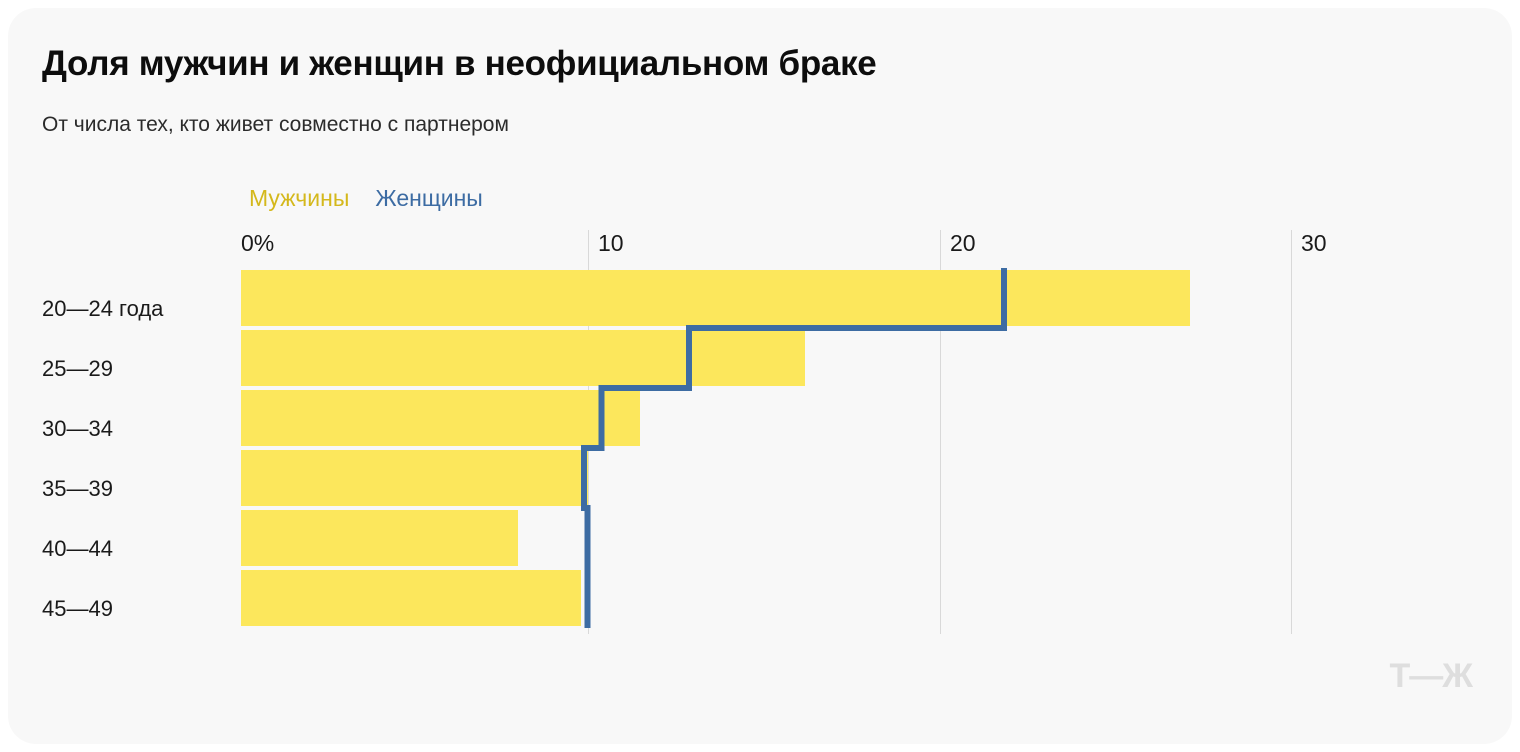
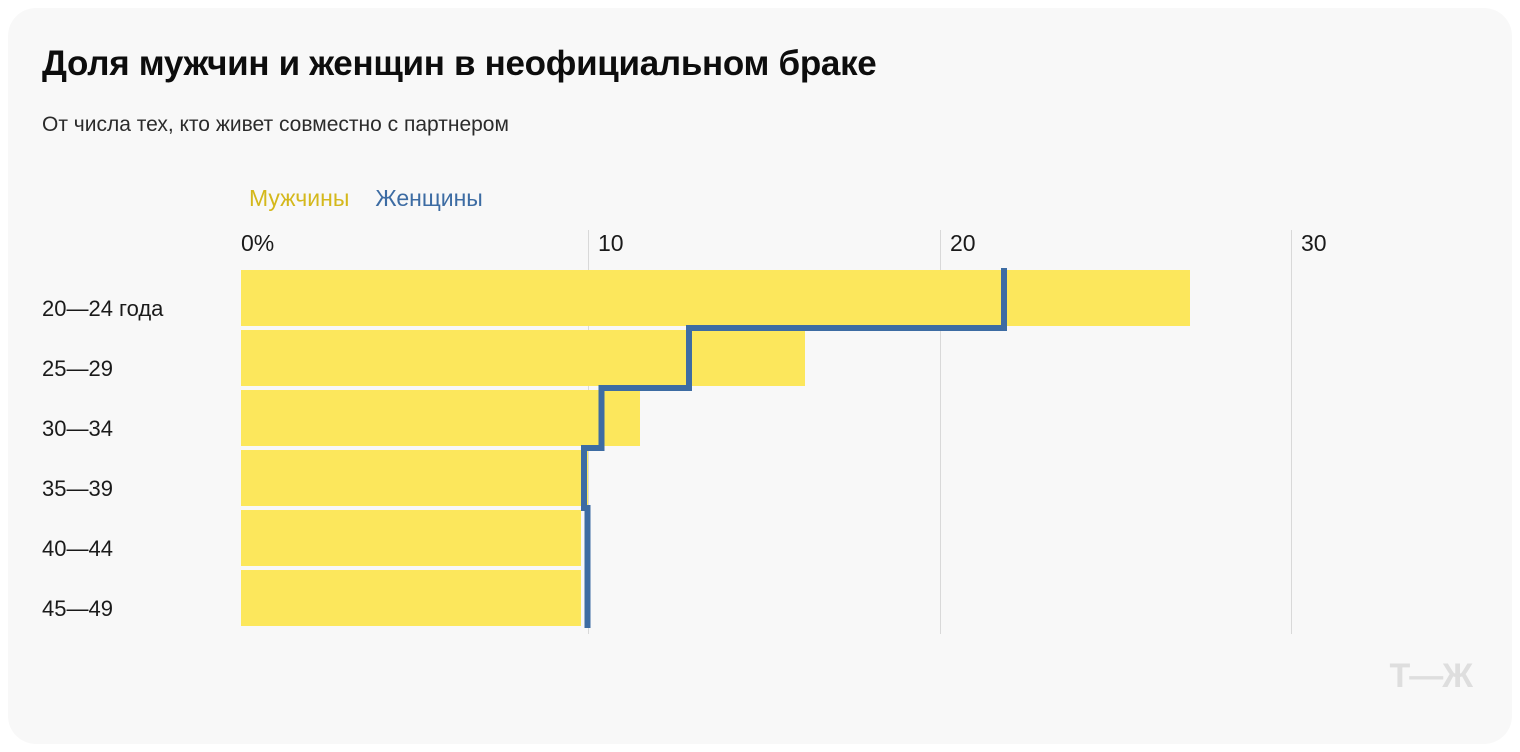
Мужчины/40—44: 7.9 -> 9.7
